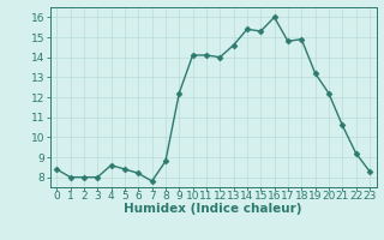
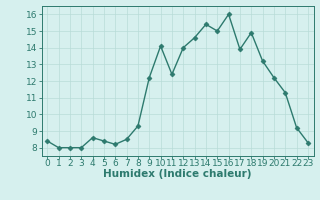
7: 7.8 -> 8.5
8: 8.8 -> 9.3
11: 14.1 -> 12.4
15: 15.3 -> 15.0
17: 14.8 -> 13.9
21: 10.6 -> 11.3
